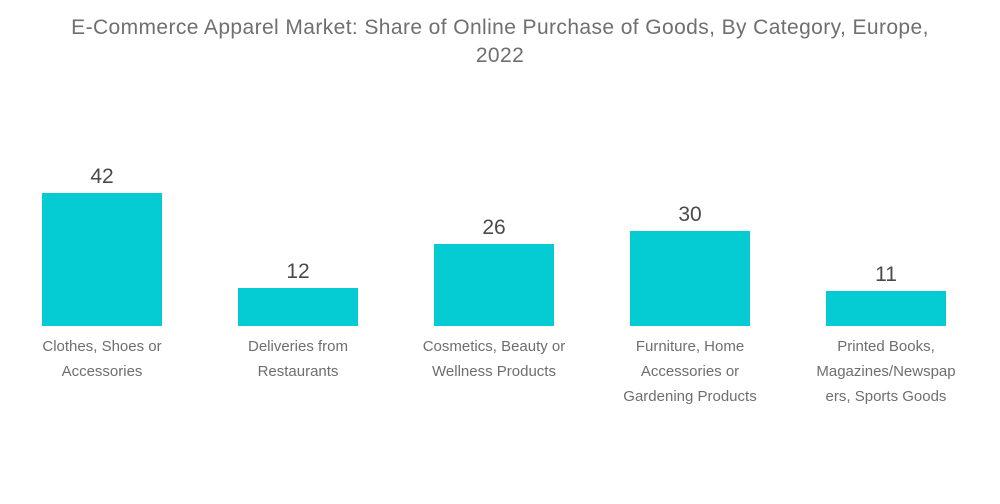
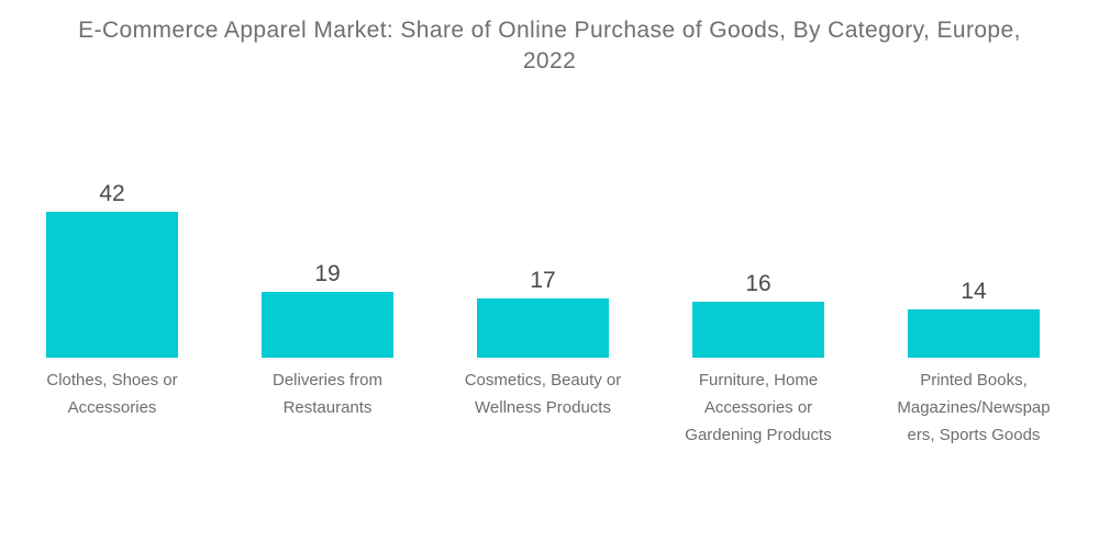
Deliveries from Restaurants: 12 -> 19
Cosmetics, Beauty or Wellness Products: 26 -> 17
Furniture, Home Accessories or Gardening Products: 30 -> 16
Printed Books, Magazines/Newspapers, Sports Goods: 11 -> 14
